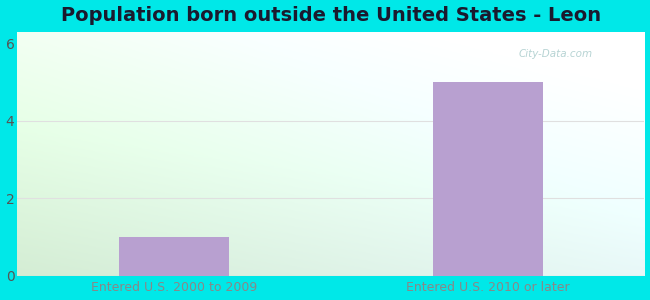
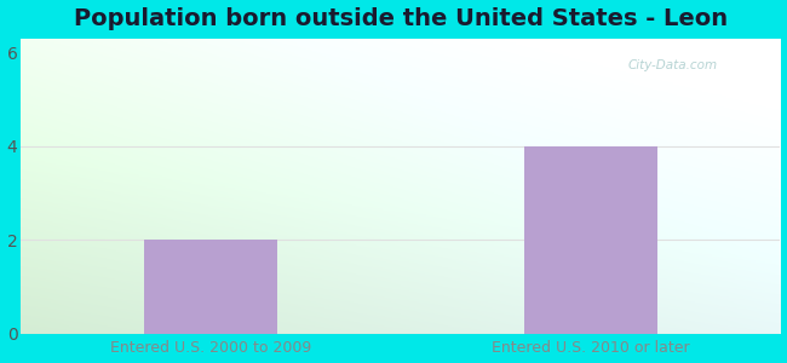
Entered U.S. 2000 to 2009: 1 -> 2
Entered U.S. 2010 or later: 5 -> 4
